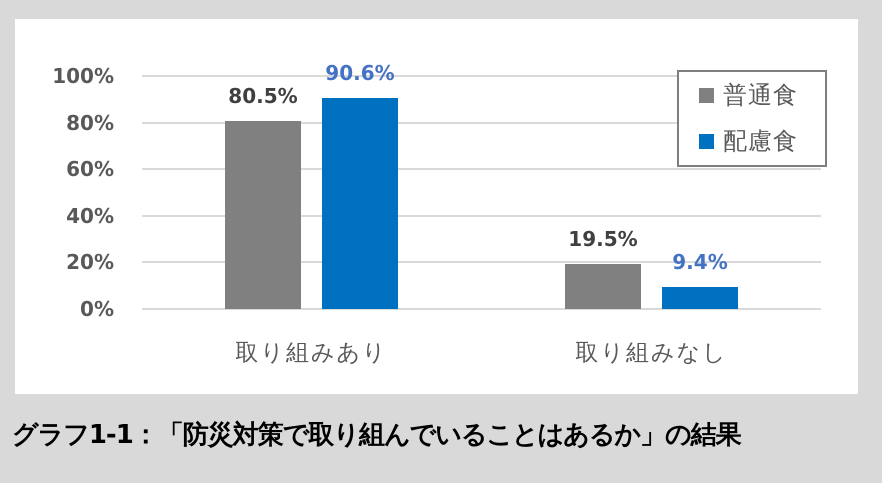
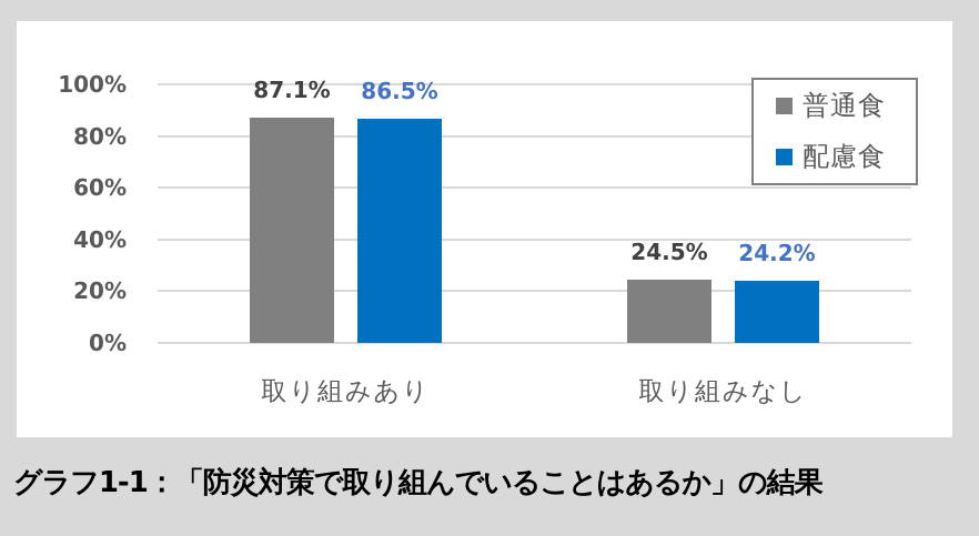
普通食/取り組みあり: 80.5% -> 87.1%
配慮食/取り組みあり: 90.6% -> 86.5%
普通食/取り組みなし: 19.5% -> 24.5%
配慮食/取り組みなし: 9.4% -> 24.2%
